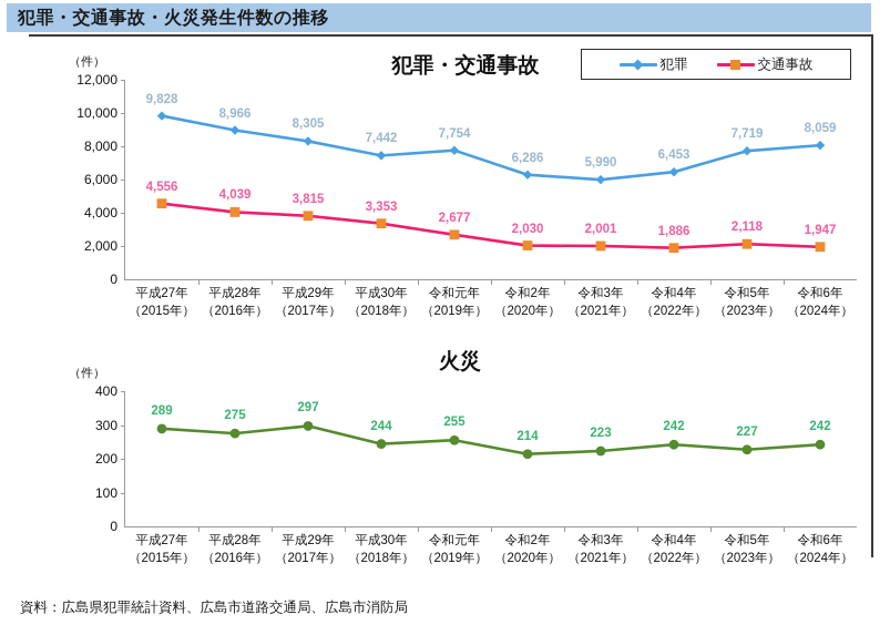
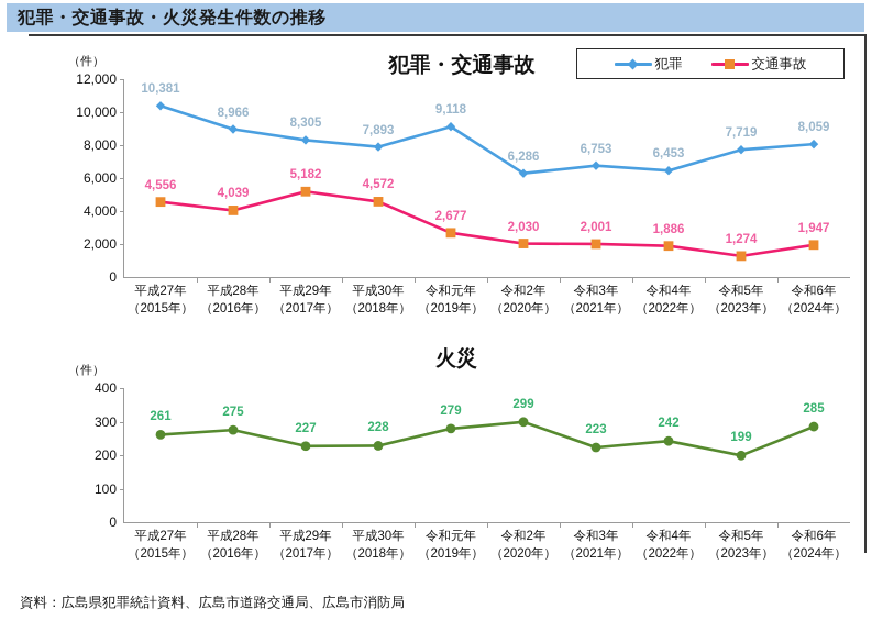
犯罪・交通事故/犯罪/平成27年（2015年）: 9,828 -> 10,381
犯罪・交通事故/交通事故/平成29年（2017年）: 3,815 -> 5,182
犯罪・交通事故/犯罪/平成30年（2018年）: 7,442 -> 7,893
犯罪・交通事故/交通事故/平成30年（2018年）: 3,353 -> 4,572
犯罪・交通事故/犯罪/令和元年（2019年）: 7,754 -> 9,118
犯罪・交通事故/犯罪/令和3年（2021年）: 5,990 -> 6,753
犯罪・交通事故/交通事故/令和5年（2023年）: 2,118 -> 1,274
火災/平成27年（2015年）: 289 -> 261
火災/平成29年（2017年）: 297 -> 227
火災/平成30年（2018年）: 244 -> 228
火災/令和元年（2019年）: 255 -> 279
火災/令和2年（2020年）: 214 -> 299
火災/令和5年（2023年）: 227 -> 199
火災/令和6年（2024年）: 242 -> 285
